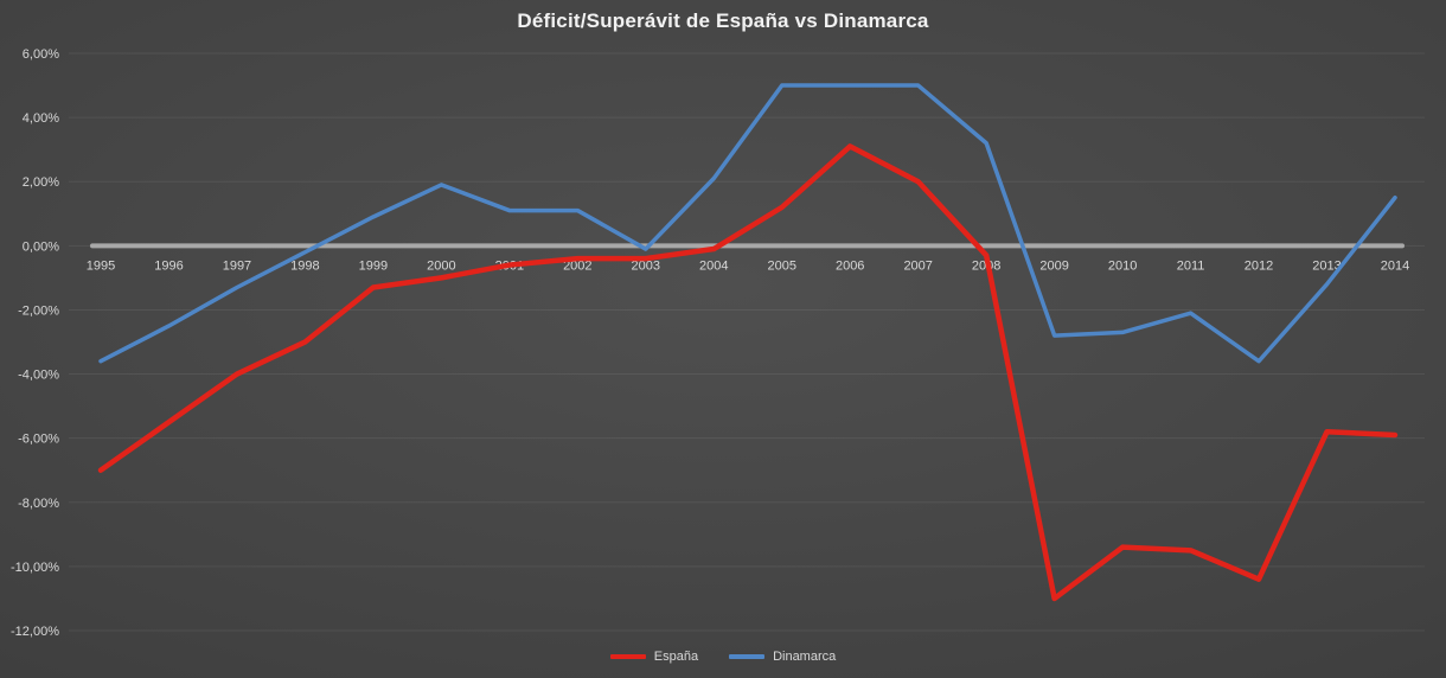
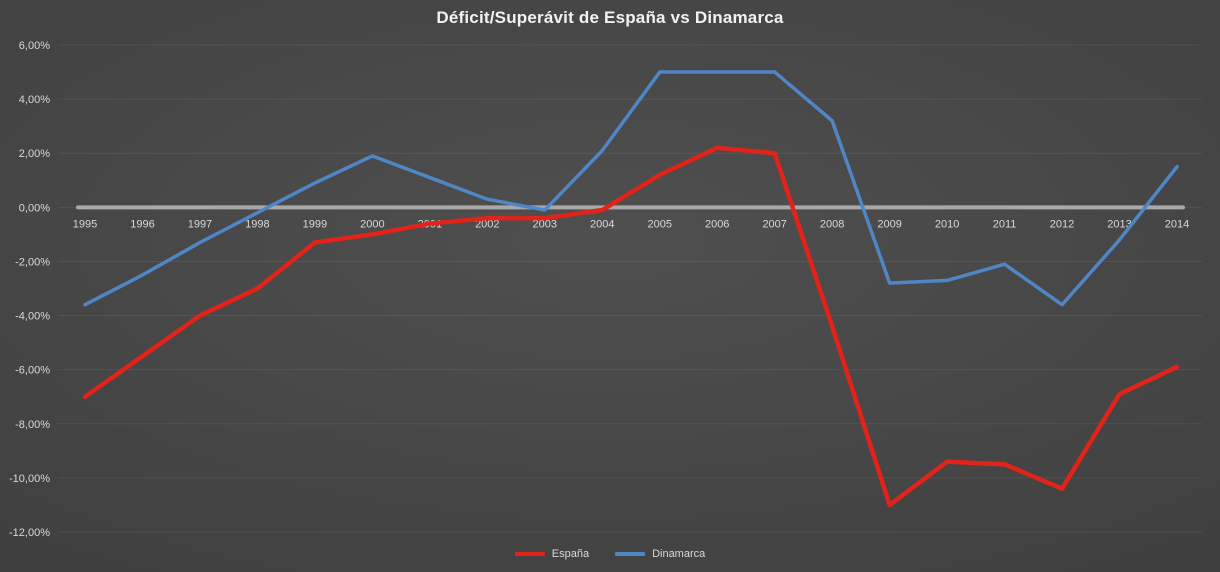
Dinamarca/2002: 1,1% -> 0,3%
España/2006: 3,1% -> 2,2%
España/2008: -0,3% -> -4,4%
España/2013: -5,8% -> -6,9%
